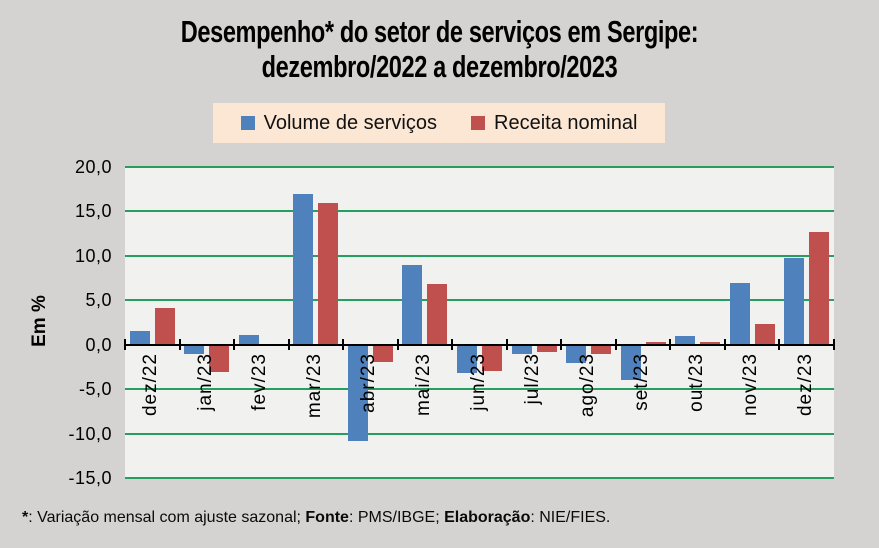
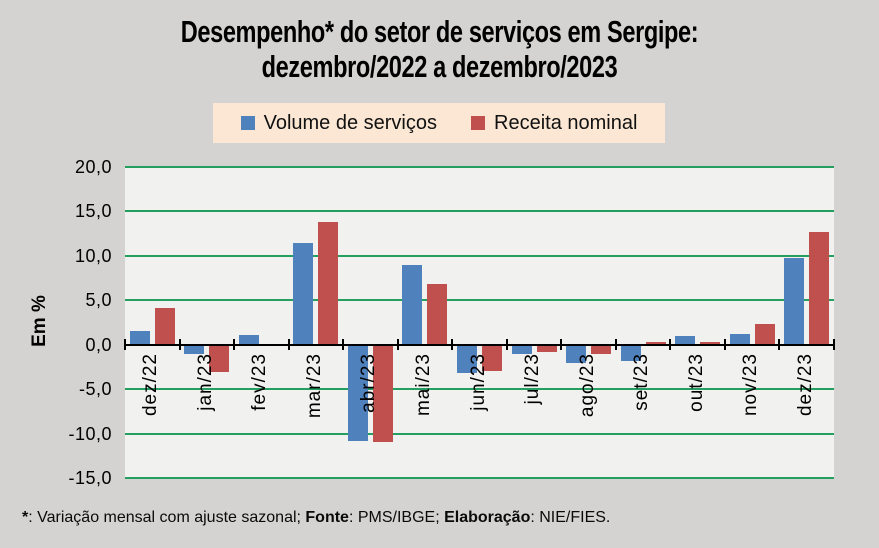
Volume de serviços/mar/23: 17 -> 12
Receita nominal/mar/23: 16 -> 14
Receita nominal/abr/23: -2 -> -11
Volume de serviços/set/23: -4 -> -2
Volume de serviços/nov/23: 7 -> 1
